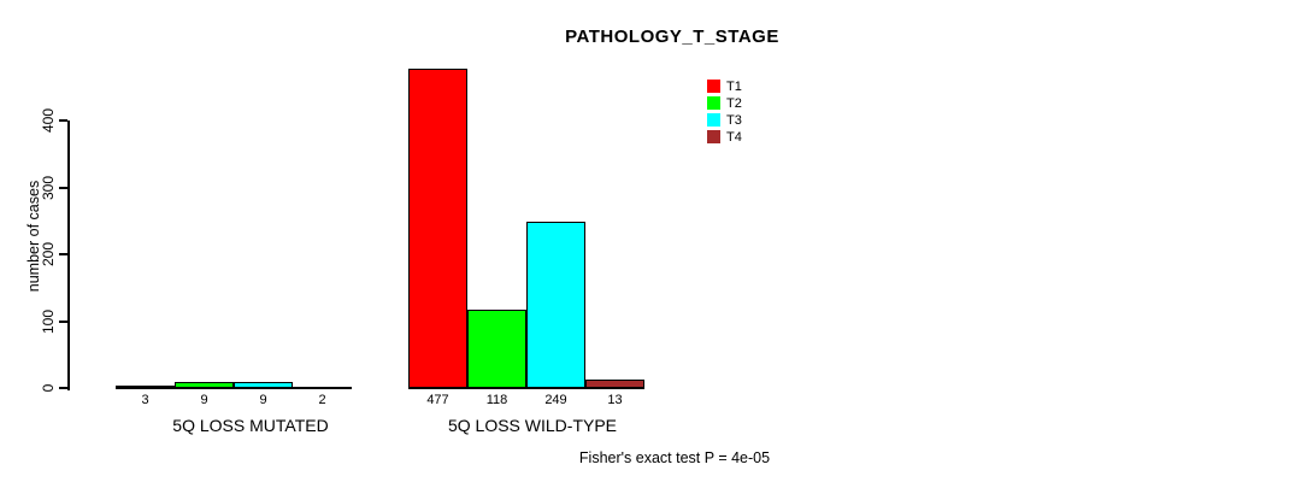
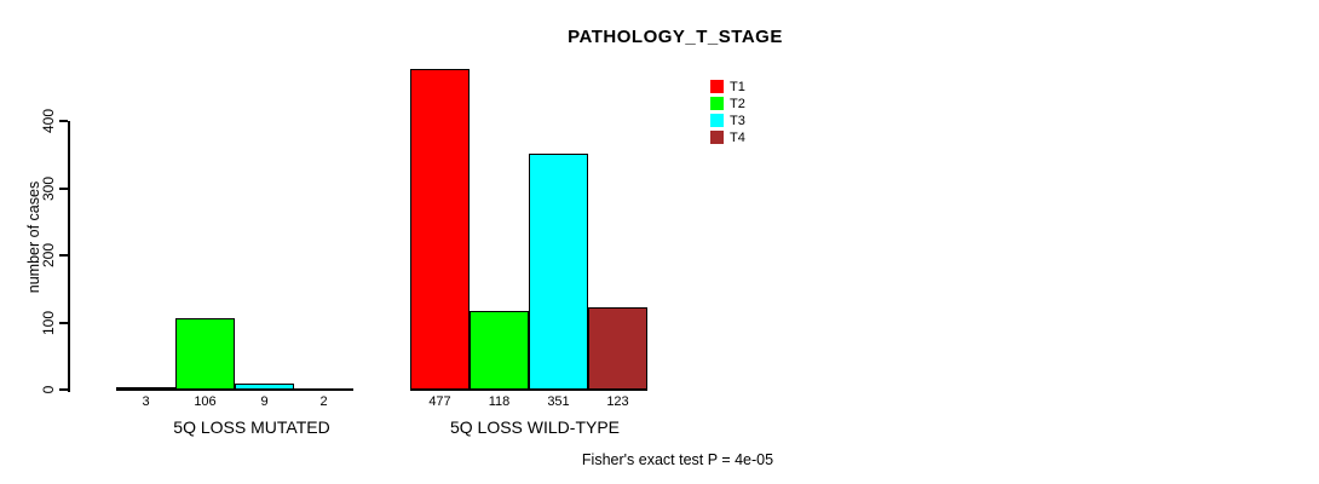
T2/5Q LOSS MUTATED: 9 -> 106
T3/5Q LOSS WILD-TYPE: 249 -> 351
T4/5Q LOSS WILD-TYPE: 13 -> 123
